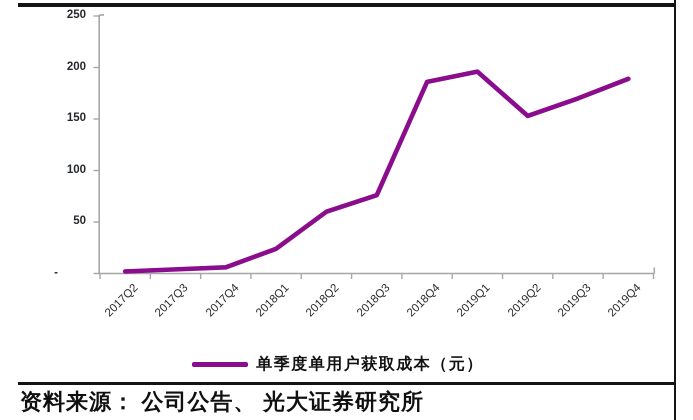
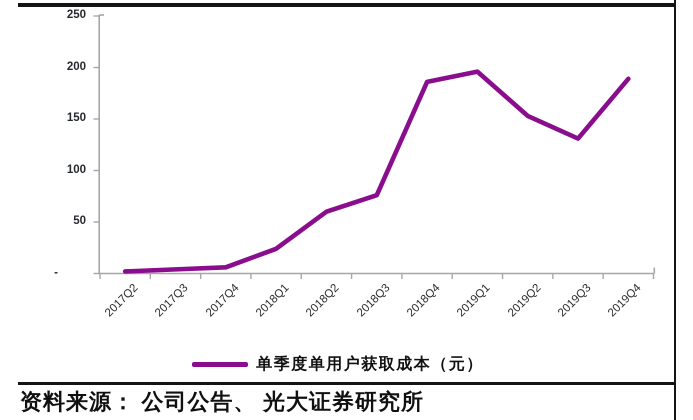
2019Q3: 170 -> 131
